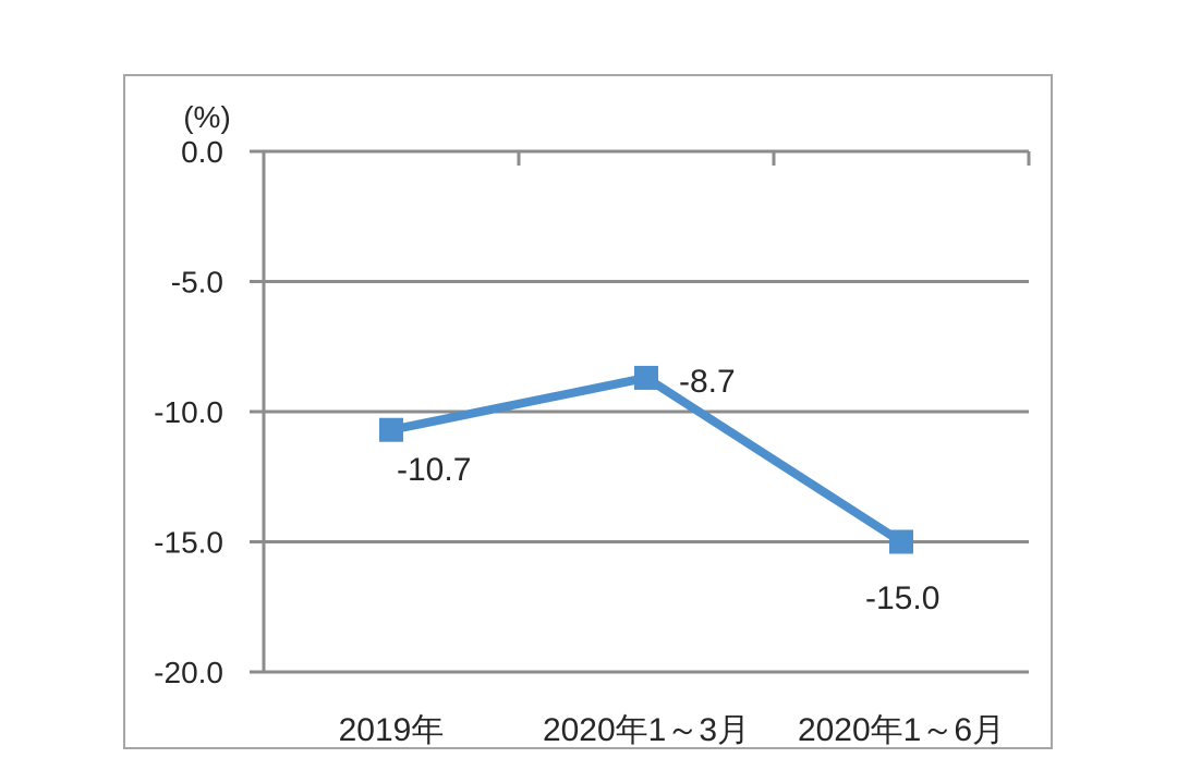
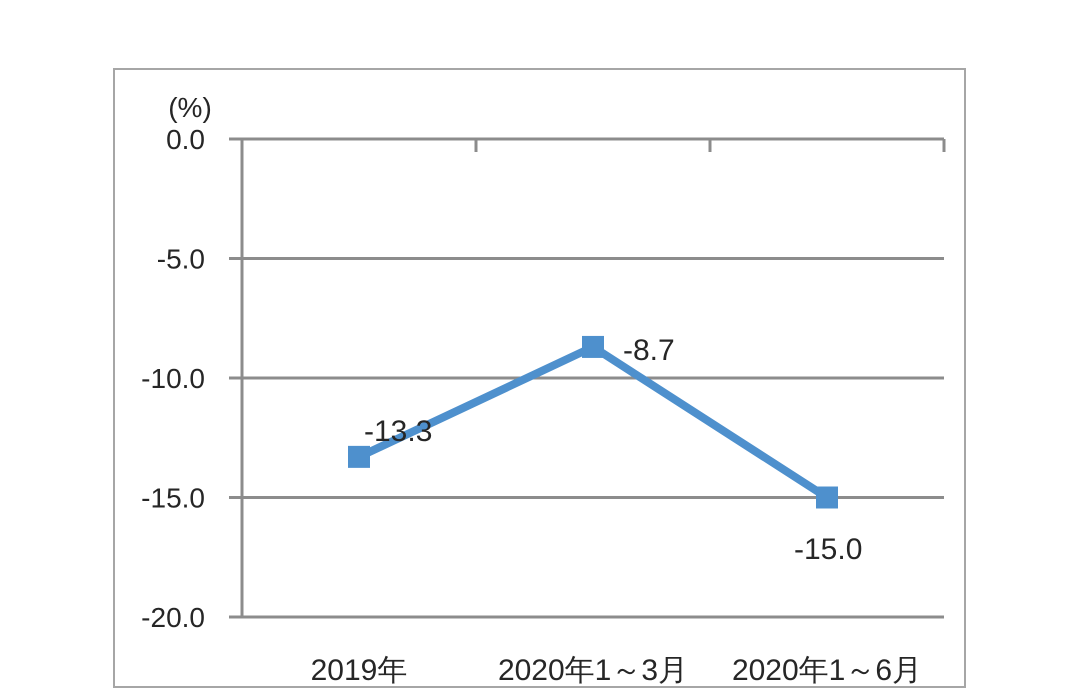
2019年: -10.7 -> -13.3
